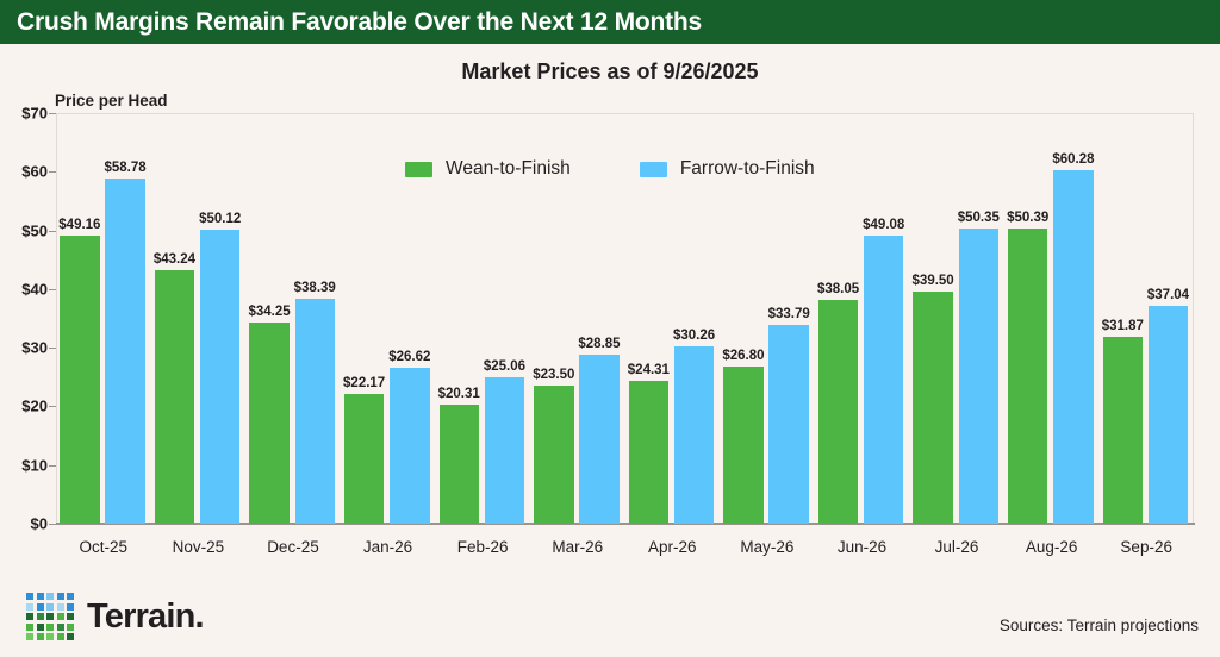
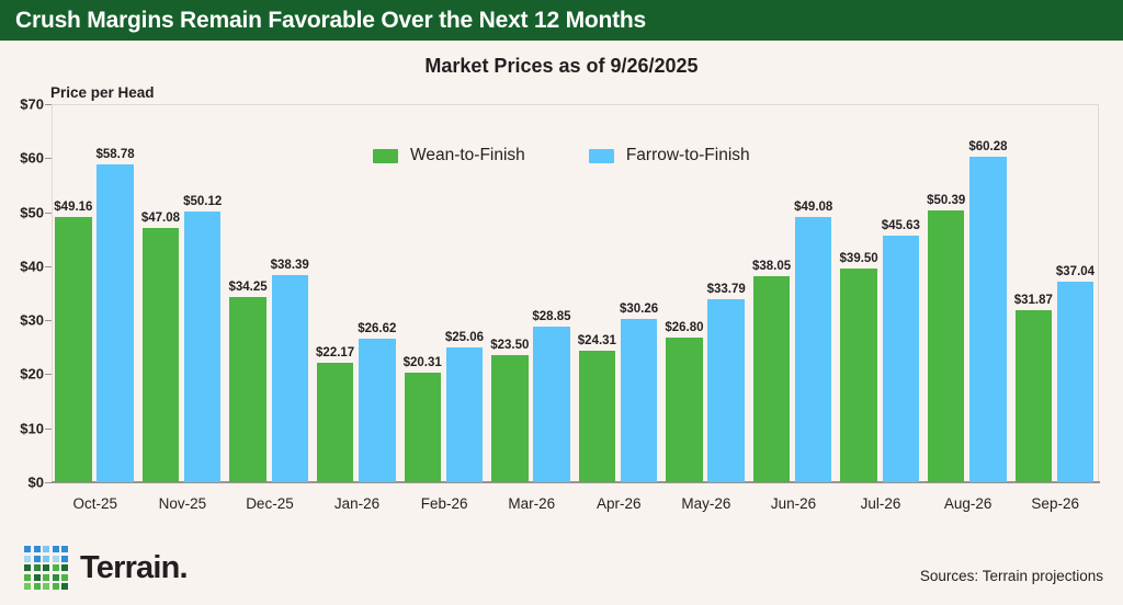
Wean-to-Finish/Nov-25: $43.24 -> $47.08
Farrow-to-Finish/Jul-26: $50.35 -> $45.63
